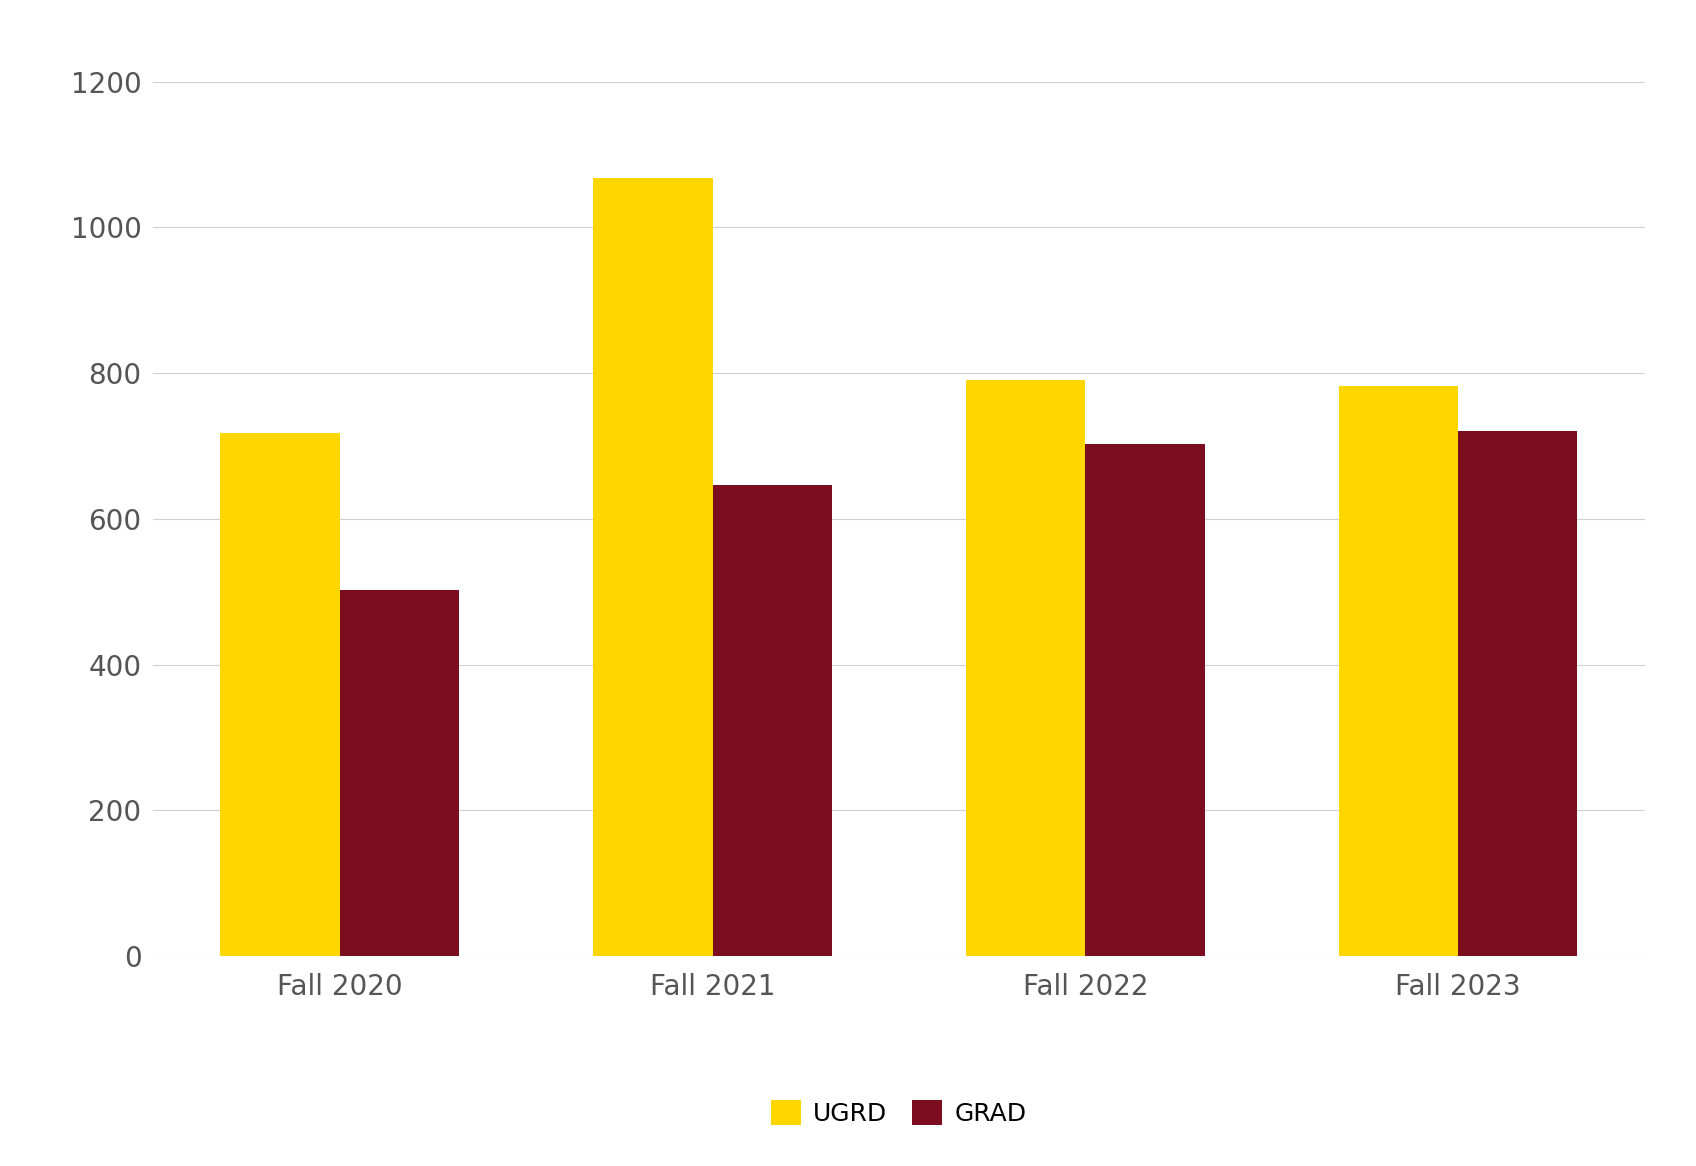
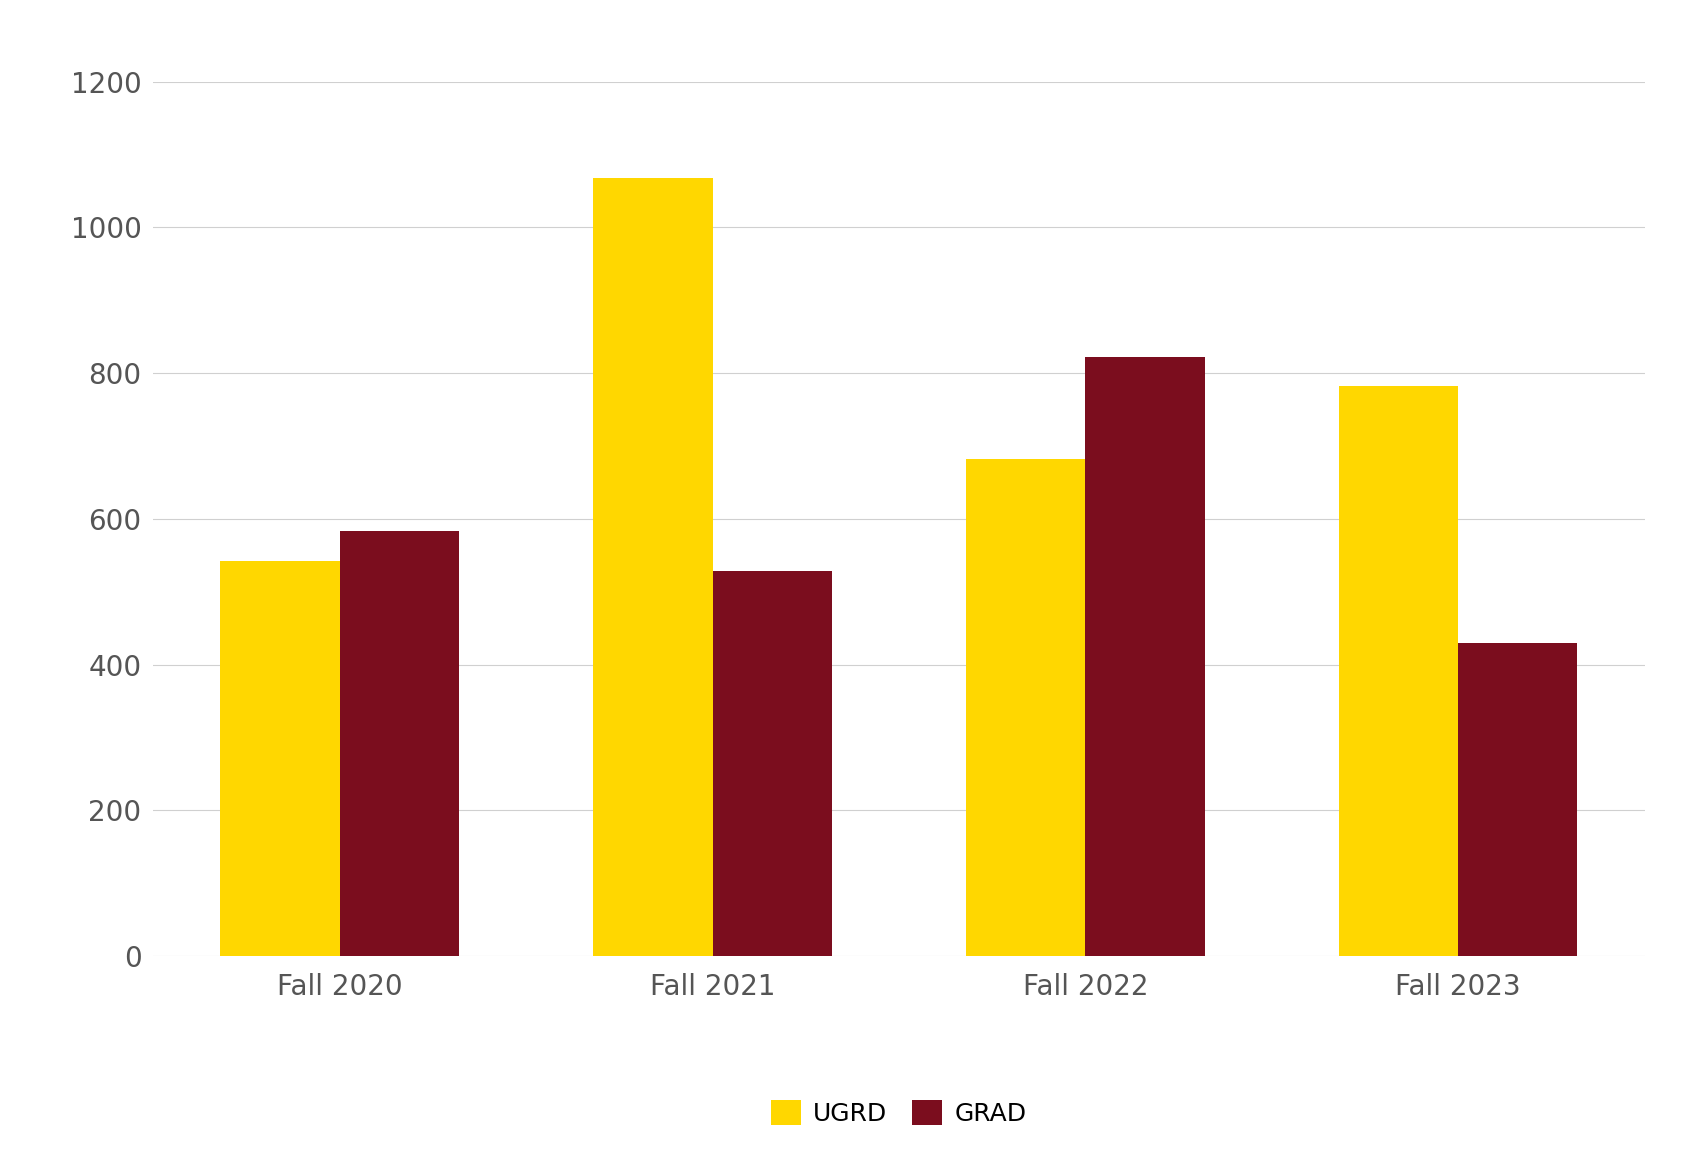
UGRD/Fall 2020: 718 -> 542
GRAD/Fall 2020: 502 -> 584
GRAD/Fall 2021: 647 -> 528
UGRD/Fall 2022: 790 -> 682
GRAD/Fall 2022: 703 -> 822
GRAD/Fall 2023: 720 -> 430
